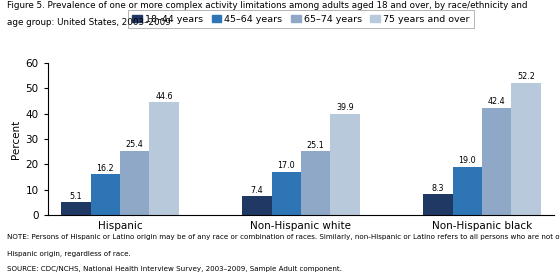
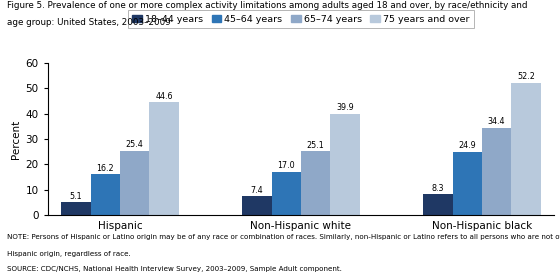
45–64 years/Non-Hispanic black: 19.0 -> 24.9
65–74 years/Non-Hispanic black: 42.4 -> 34.4
